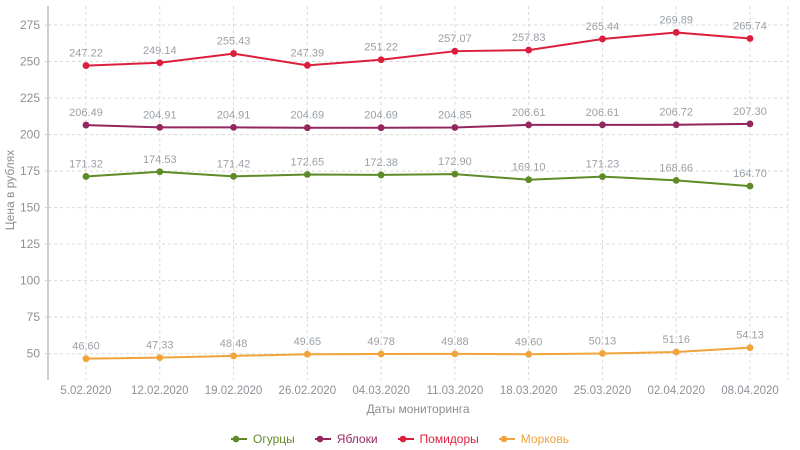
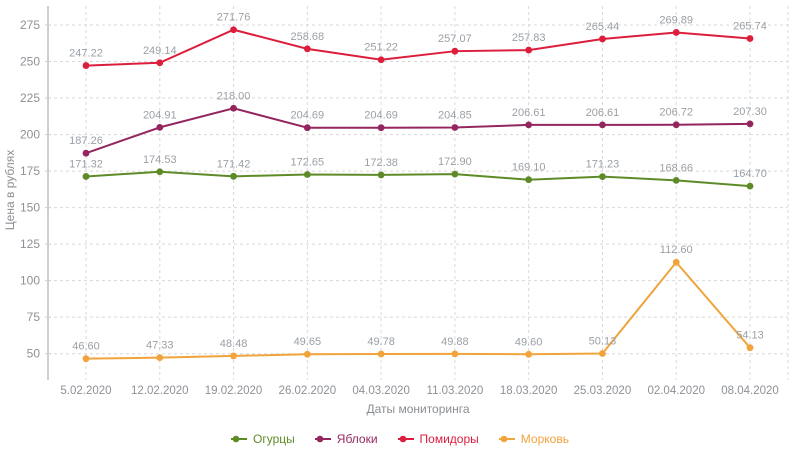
Яблоки/5.02.2020: 206.49 -> 187.26
Яблоки/19.02.2020: 204.91 -> 218.00
Помидоры/19.02.2020: 255.43 -> 271.76
Помидоры/26.02.2020: 247.39 -> 258.68
Морковь/02.04.2020: 51.16 -> 112.60
